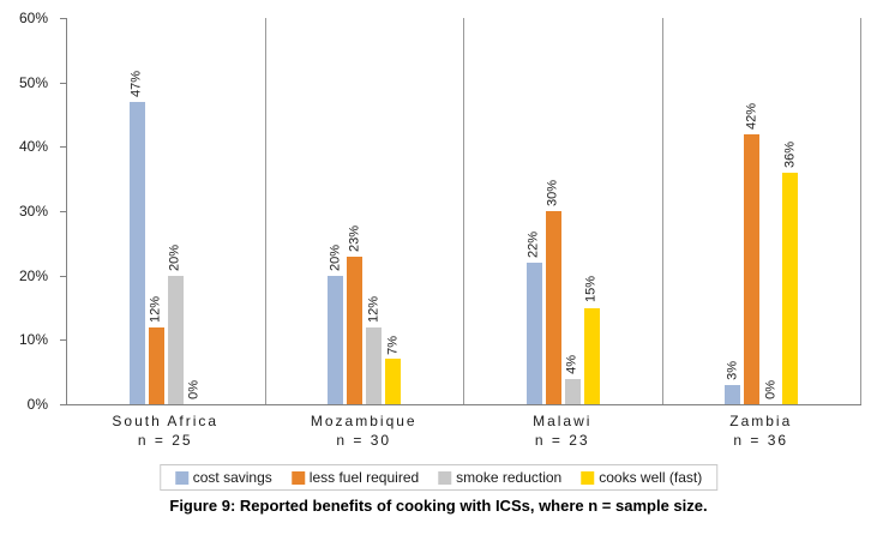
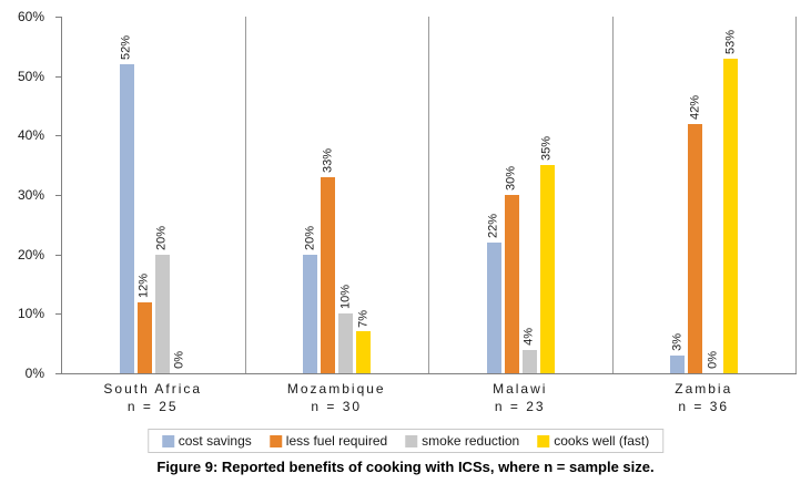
cost savings/South Africa: 47% -> 52%
less fuel required/Mozambique: 23% -> 33%
smoke reduction/Mozambique: 12% -> 10%
cooks well (fast)/Malawi: 15% -> 35%
cooks well (fast)/Zambia: 36% -> 53%
